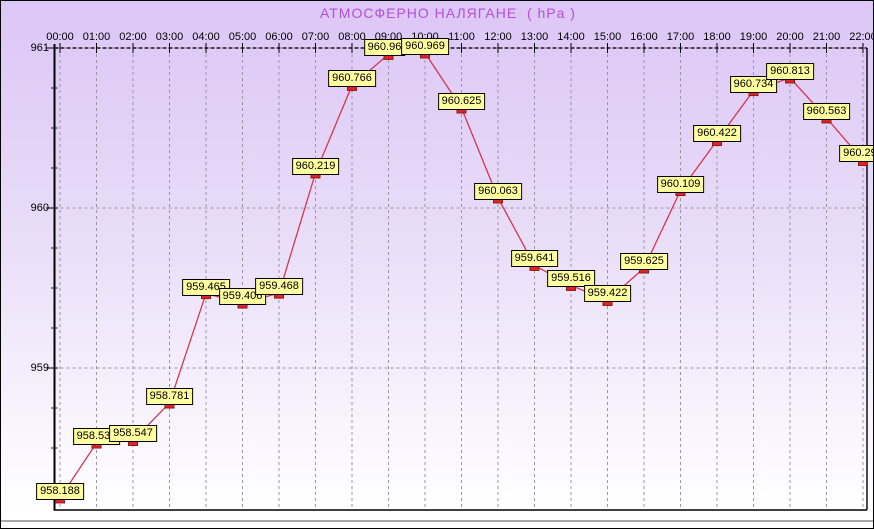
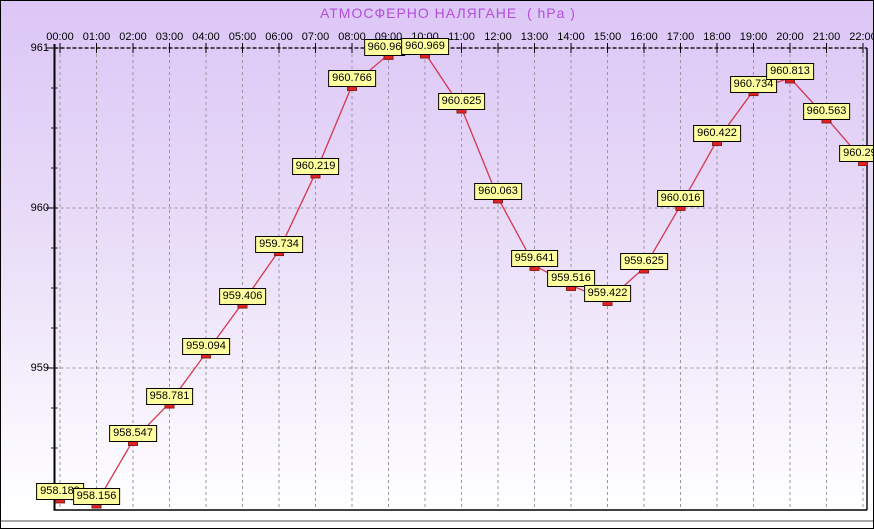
01:00: 958.531 -> 958.156
04:00: 959.465 -> 959.094
06:00: 959.468 -> 959.734
17:00: 960.109 -> 960.016
